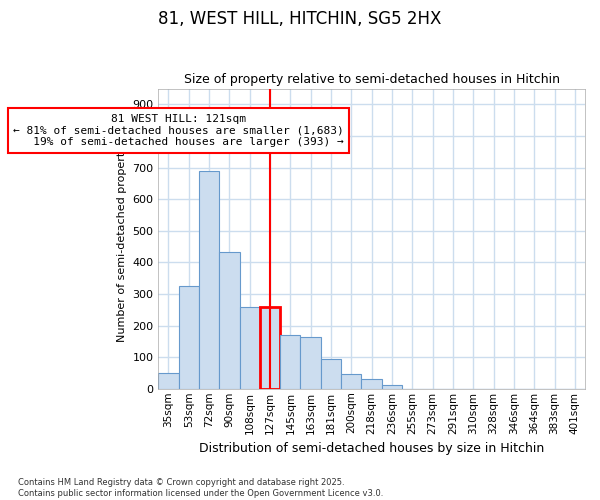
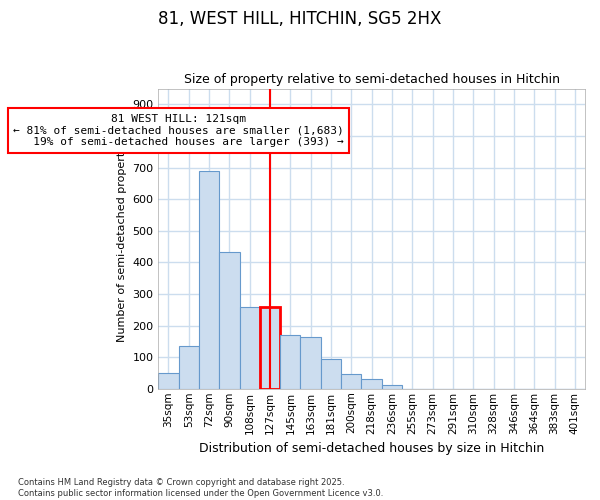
53sqm: 325 -> 135
